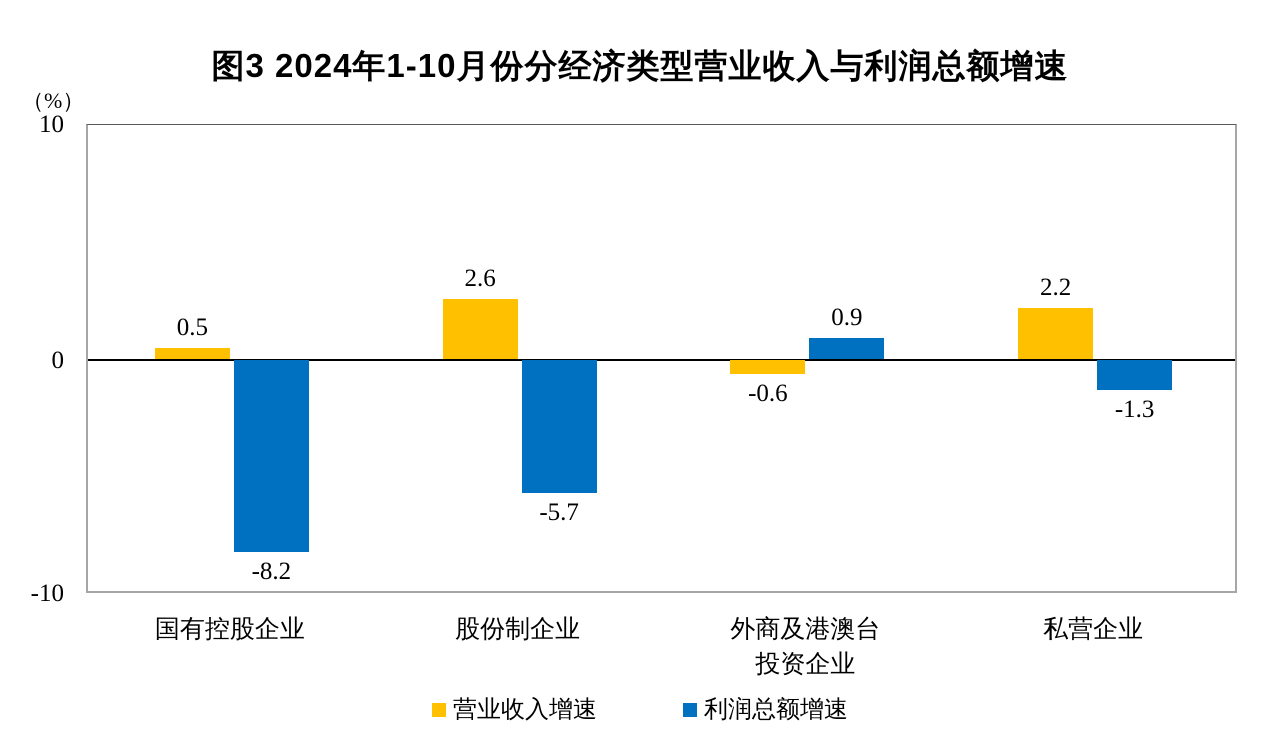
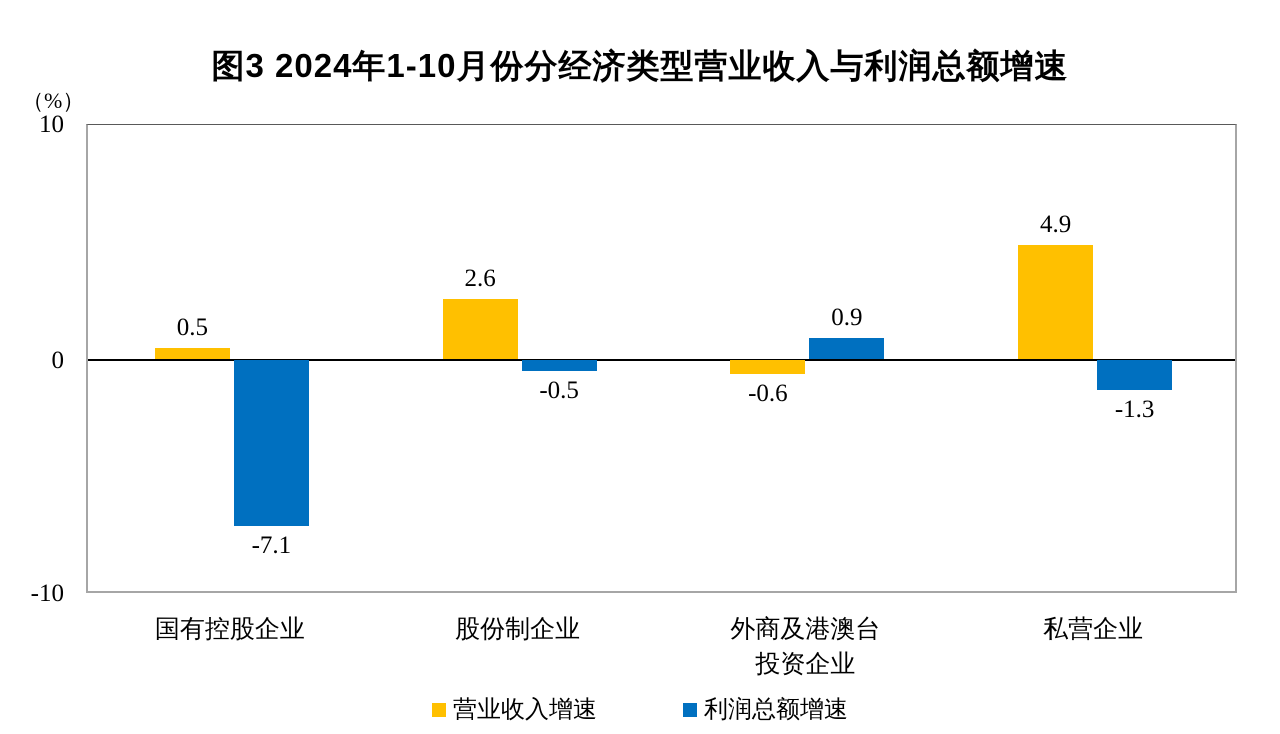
利润总额增速/国有控股企业: -8.2 -> -7.1
利润总额增速/股份制企业: -5.7 -> -0.5
营业收入增速/私营企业: 2.2 -> 4.9
